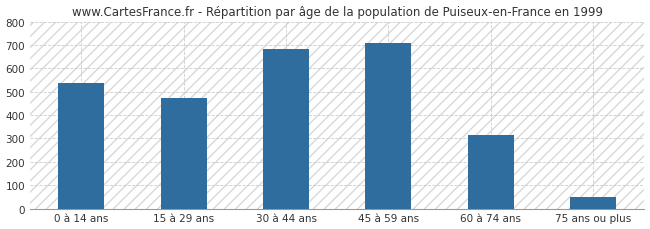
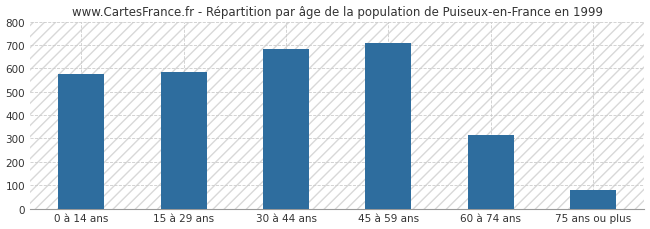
0 à 14 ans: 535 -> 575
15 à 29 ans: 475 -> 585
75 ans ou plus: 50 -> 80
